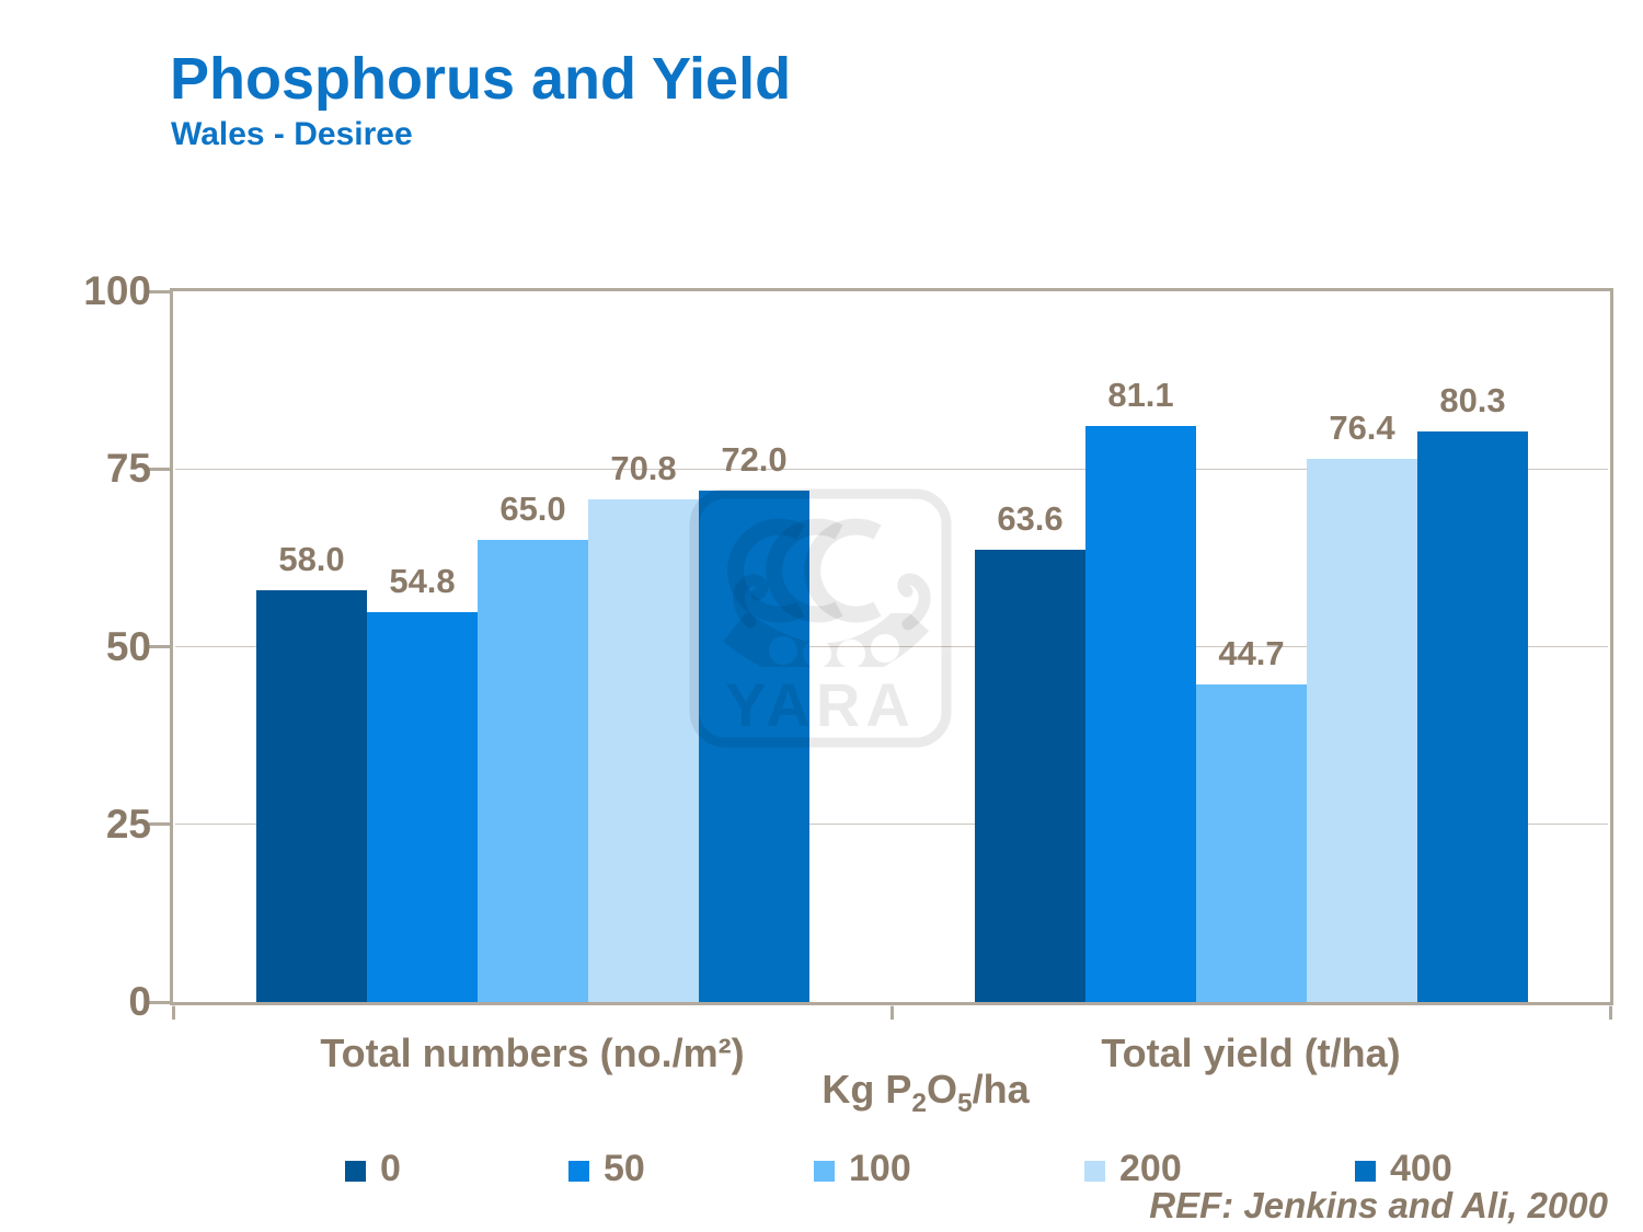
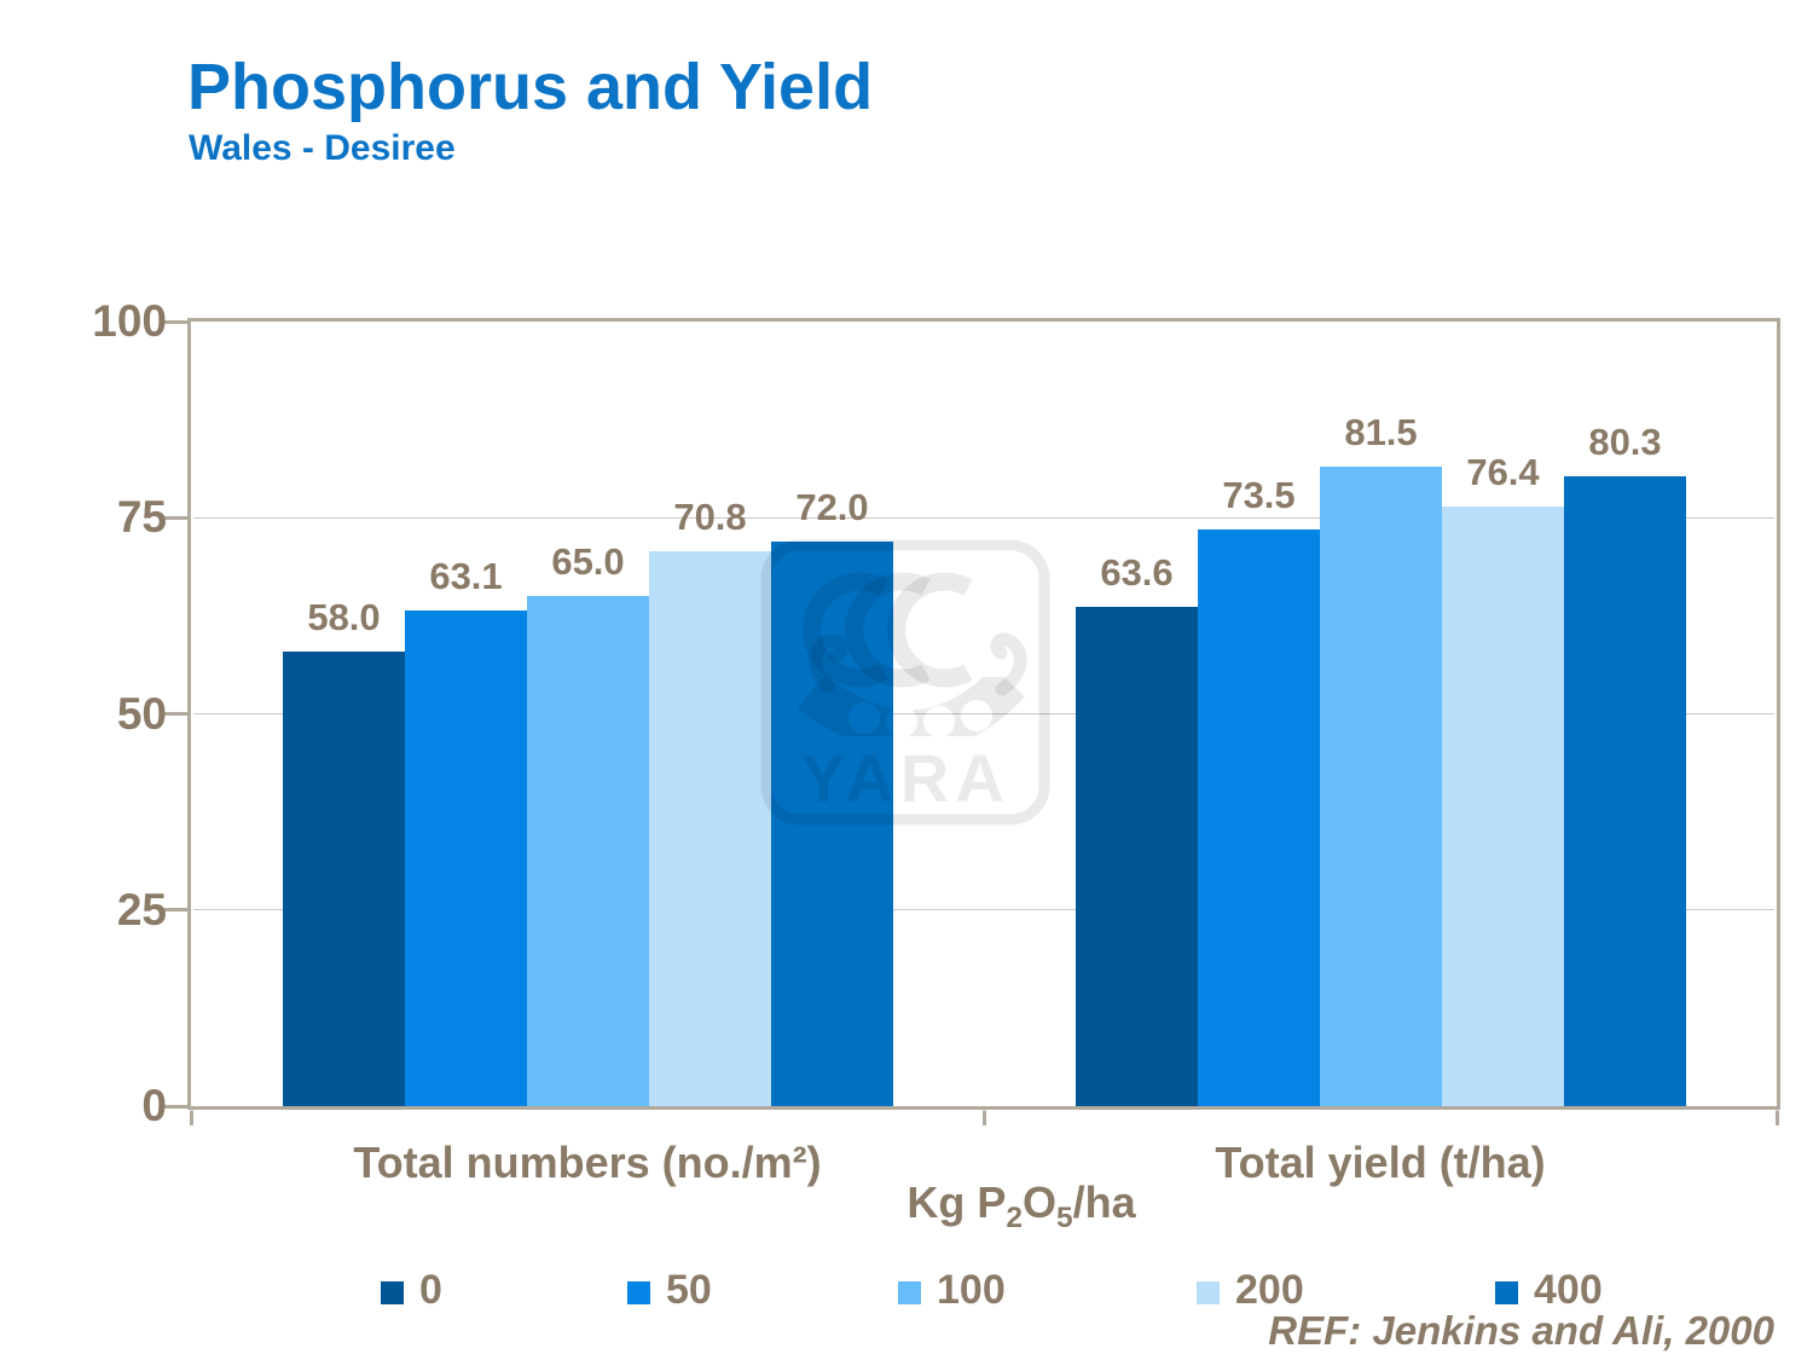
50/Total numbers (no./m²): 54.8 -> 63.1
50/Total yield (t/ha): 81.1 -> 73.5
100/Total yield (t/ha): 44.7 -> 81.5
